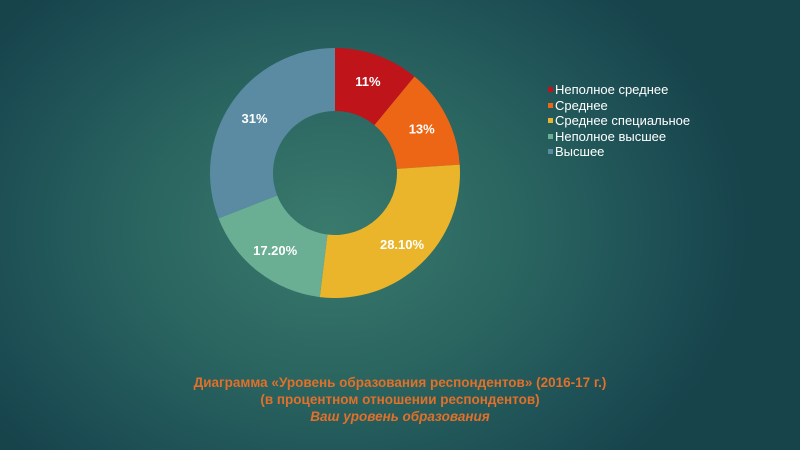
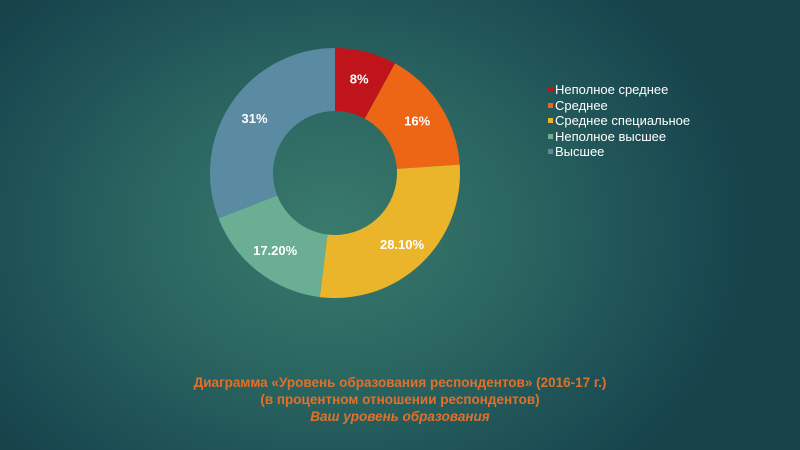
Неполное среднее: 11% -> 8%
Среднее: 13% -> 16%
